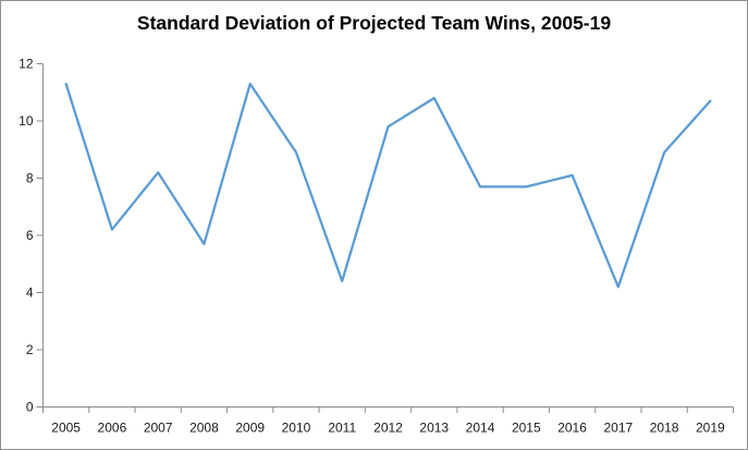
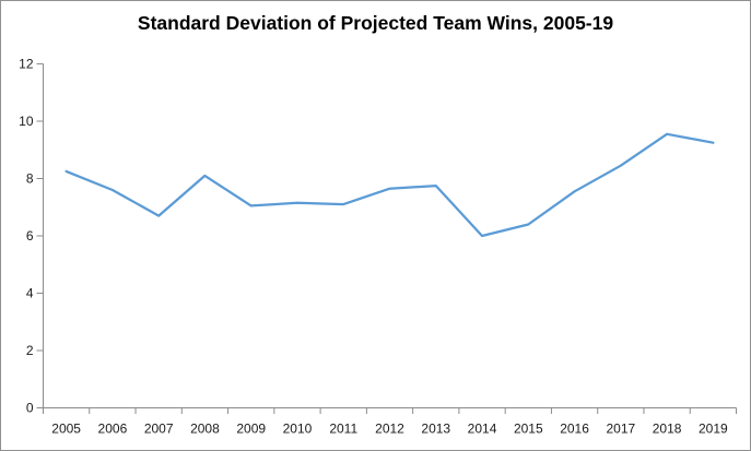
2005: 11.3 -> 8.2
2006: 6.2 -> 7.6
2007: 8.2 -> 6.7
2008: 5.7 -> 8.1
2009: 11.3 -> 7.0
2010: 8.9 -> 7.2
2011: 4.4 -> 7.1
2012: 9.8 -> 7.7
2013: 10.8 -> 7.8
2014: 7.7 -> 6.0
2015: 7.7 -> 6.4
2016: 8.1 -> 7.5
2017: 4.2 -> 8.4
2018: 8.9 -> 9.6
2019: 10.7 -> 9.2
